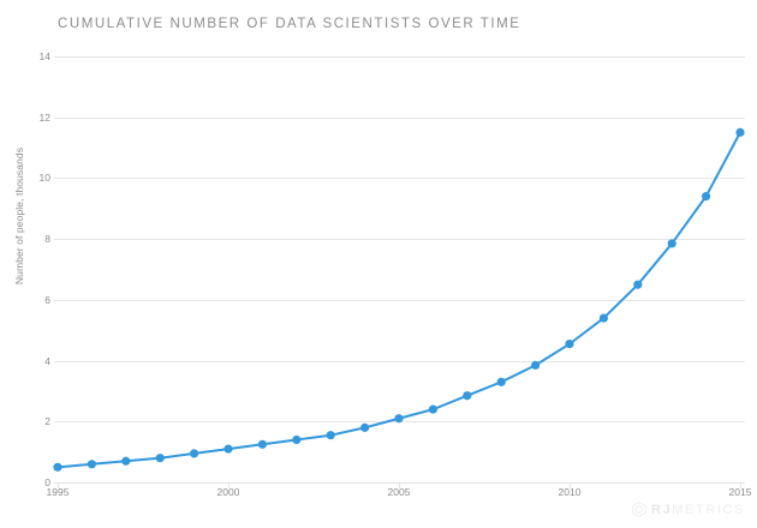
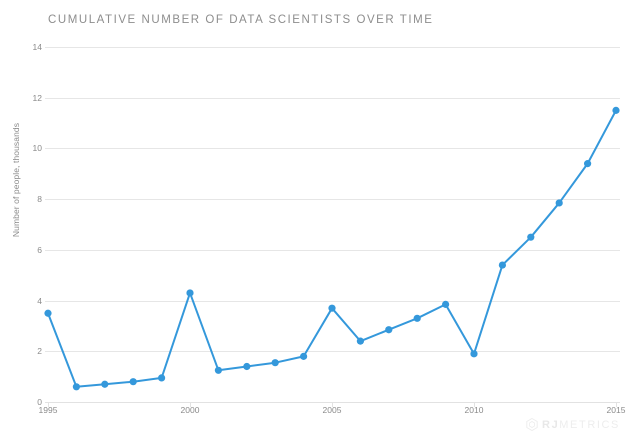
1995: 0.5 -> 3.5
2000: 1.1 -> 4.3
2005: 2.1 -> 3.7
2010: 4.5 -> 1.9
